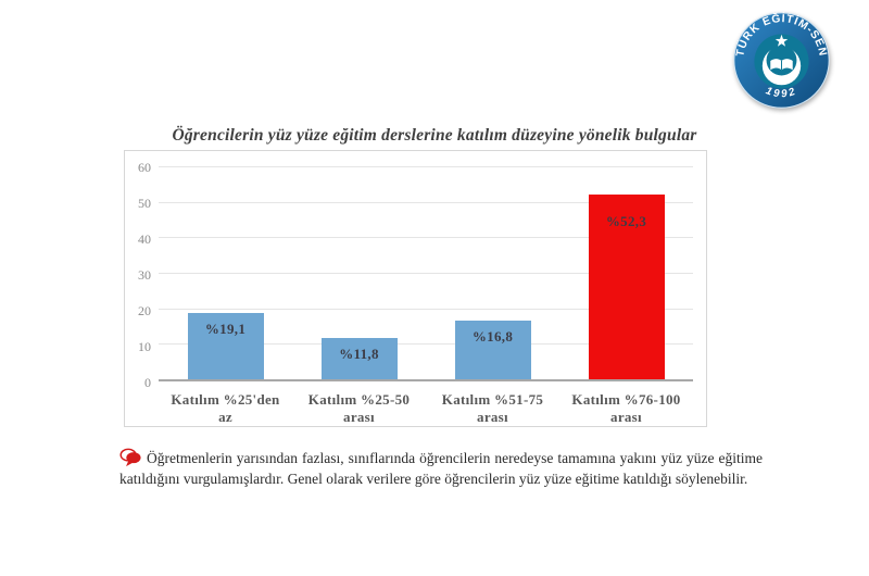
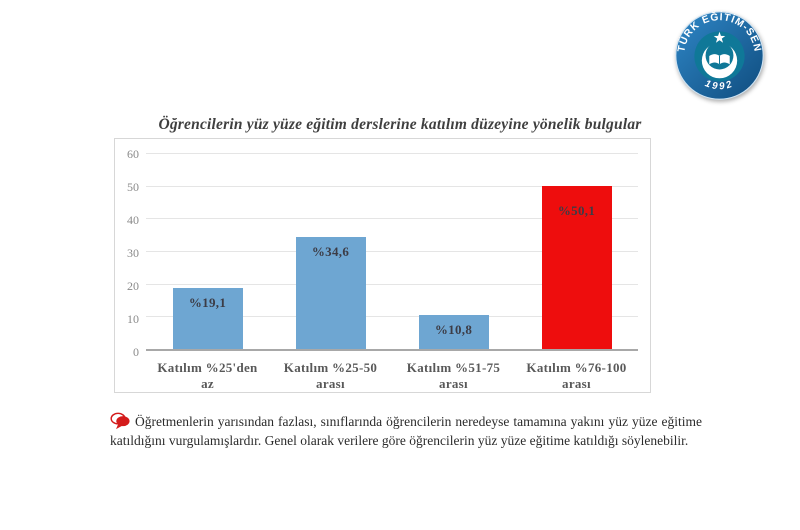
Katılım %25-50 arası: 11,8 -> 34,6
Katılım %51-75 arası: 16,8 -> 10,8
Katılım %76-100 arası: 52,3 -> 50,1
